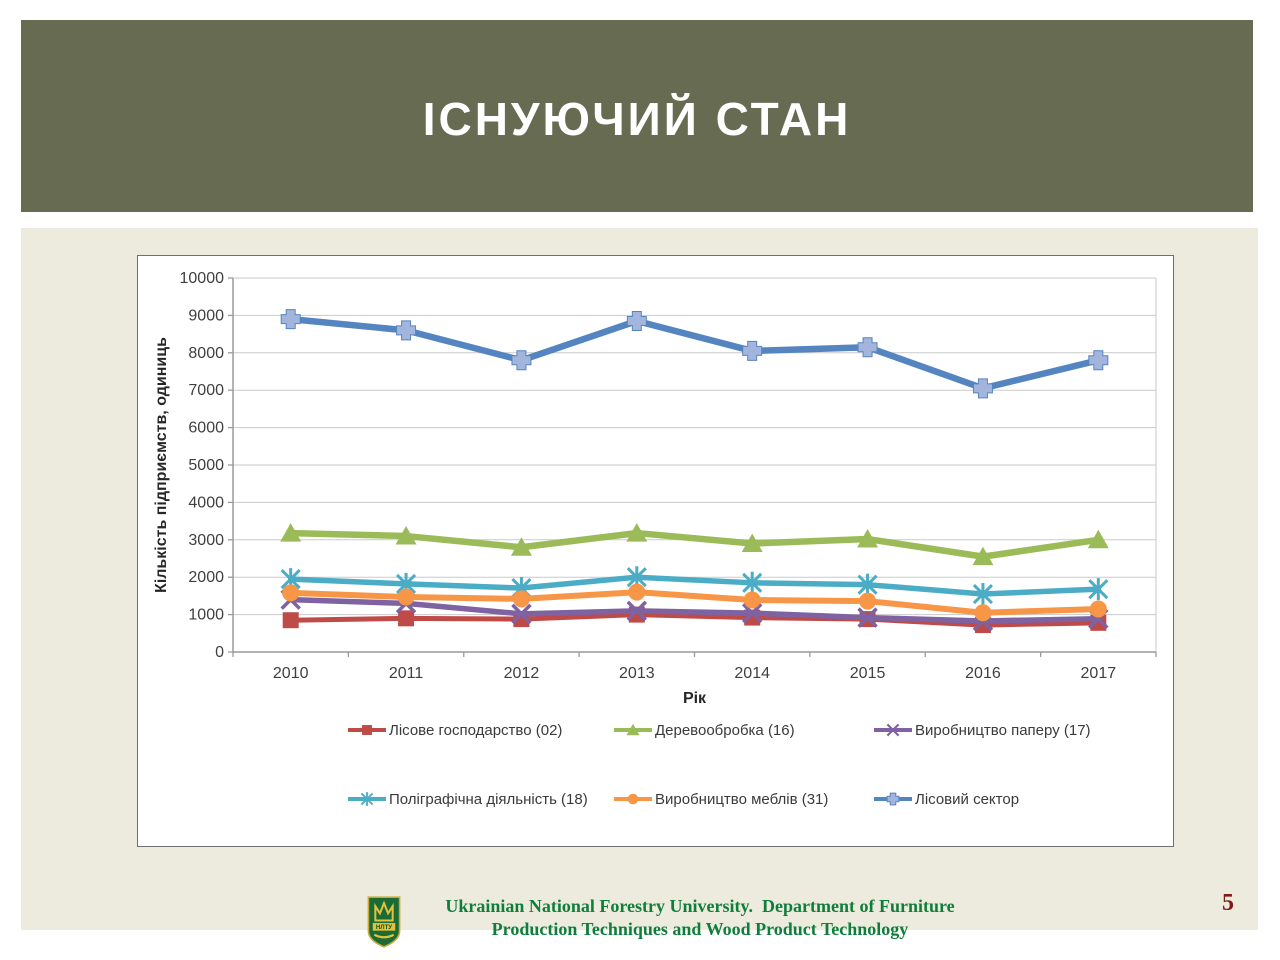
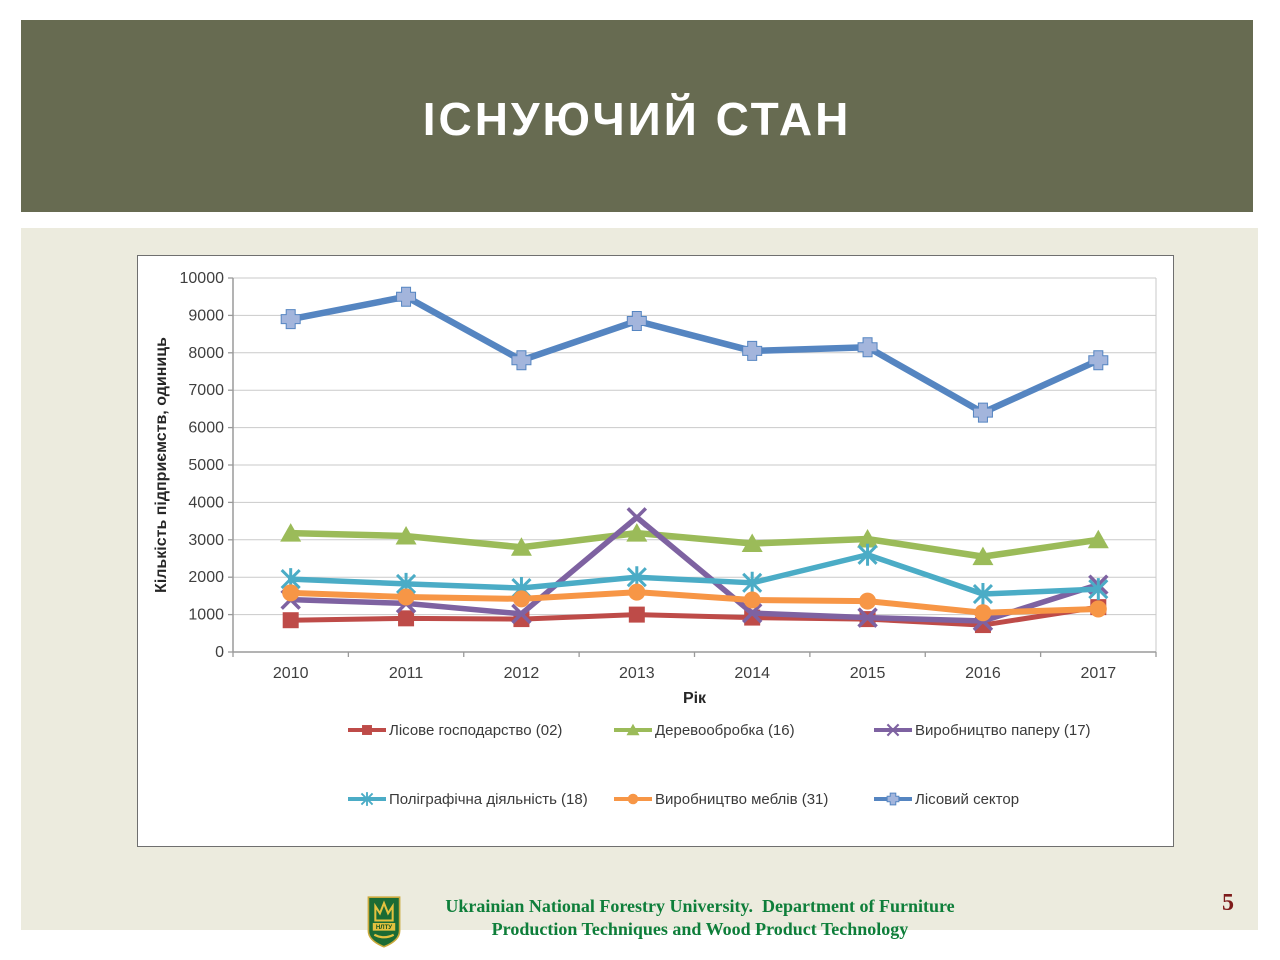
Лісовий сектор/2011: 8600 -> 9500
Виробництво паперу (17)/2013: 1100 -> 3600
Поліграфічна діяльність (18)/2015: 1800 -> 2600
Лісовий сектор/2016: 7000 -> 6400
Лісове господарство (02)/2017: 800 -> 1200
Виробництво паперу (17)/2017: 900 -> 1800
